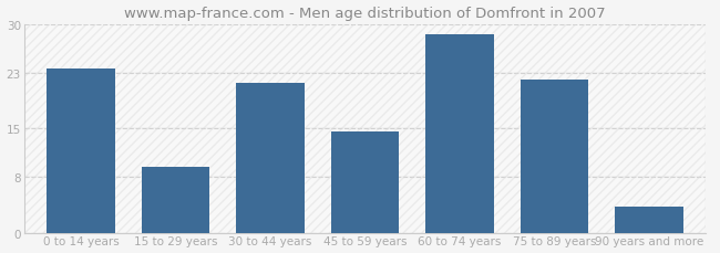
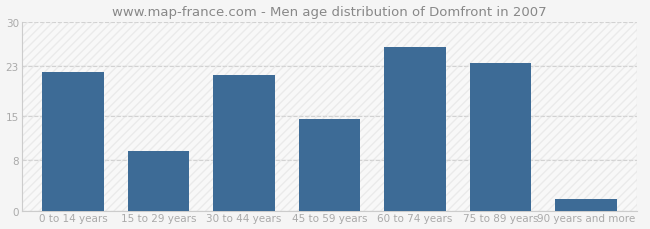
0 to 14 years: 23.5 -> 22.0
60 to 74 years: 28.5 -> 26.0
75 to 89 years: 22.0 -> 23.4
90 years and more: 3.8 -> 1.8
